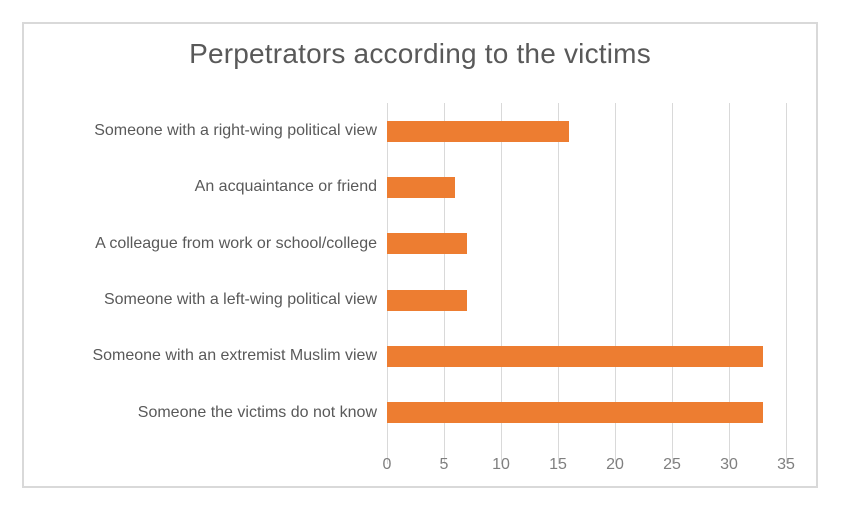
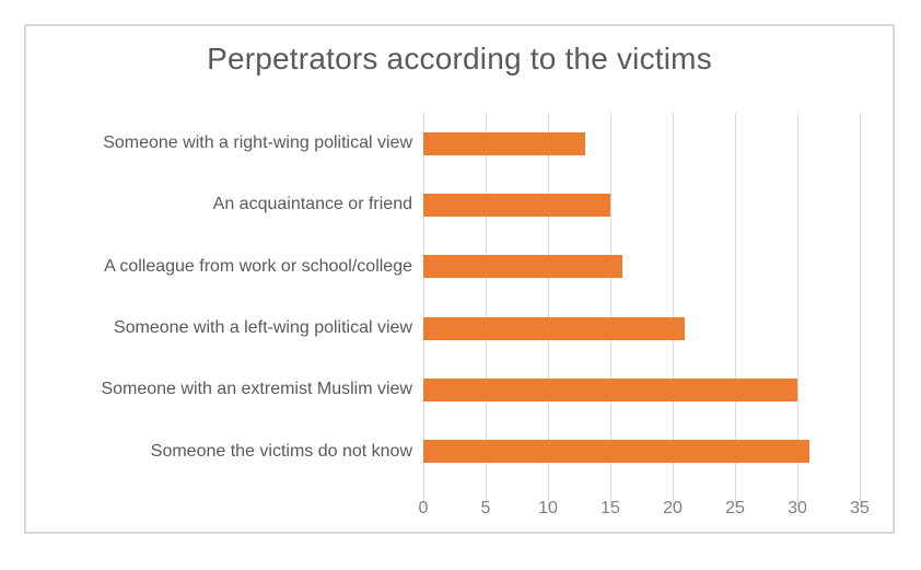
Someone with a right-wing political view: 16 -> 13
An acquaintance or friend: 6 -> 15
A colleague from work or school/college: 7 -> 16
Someone with a left-wing political view: 7 -> 21
Someone with an extremist Muslim view: 33 -> 30
Someone the victims do not know: 33 -> 31
